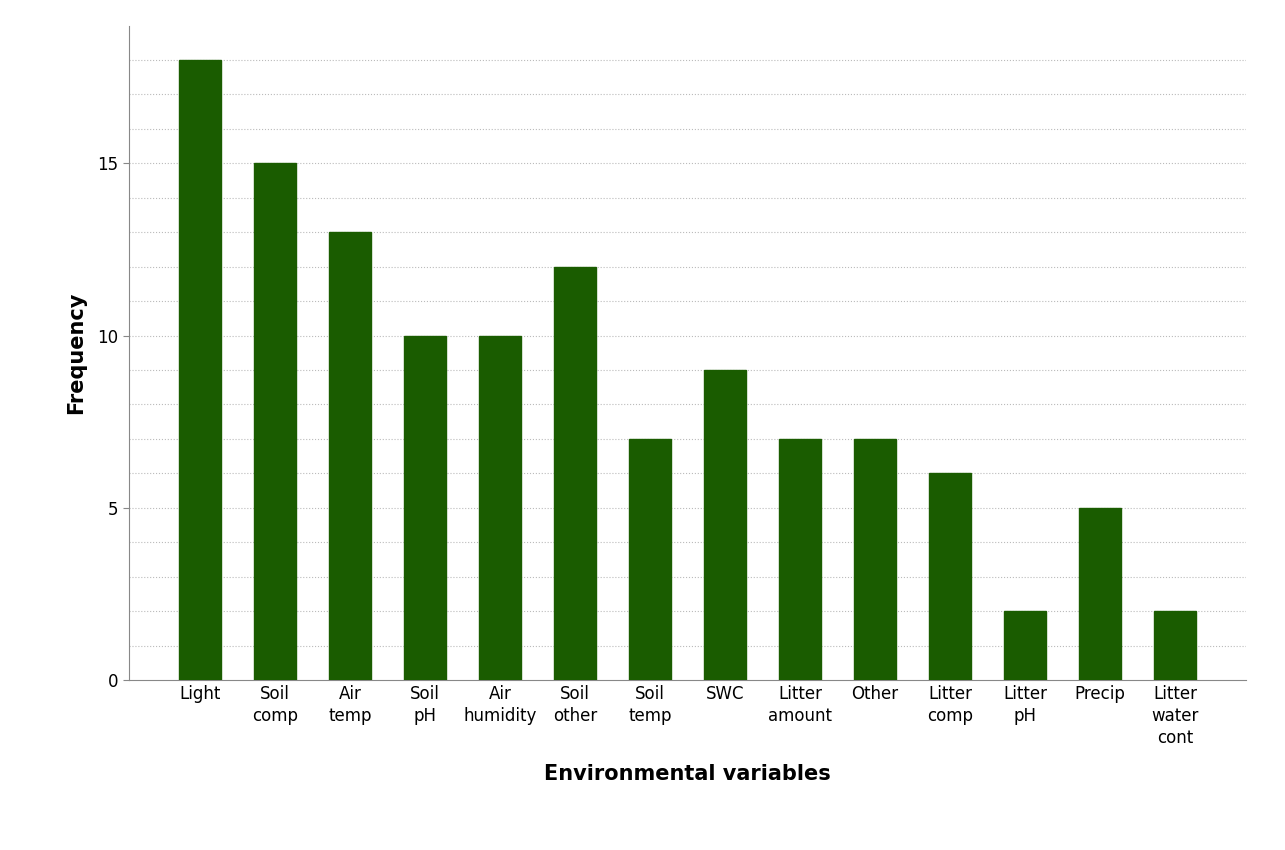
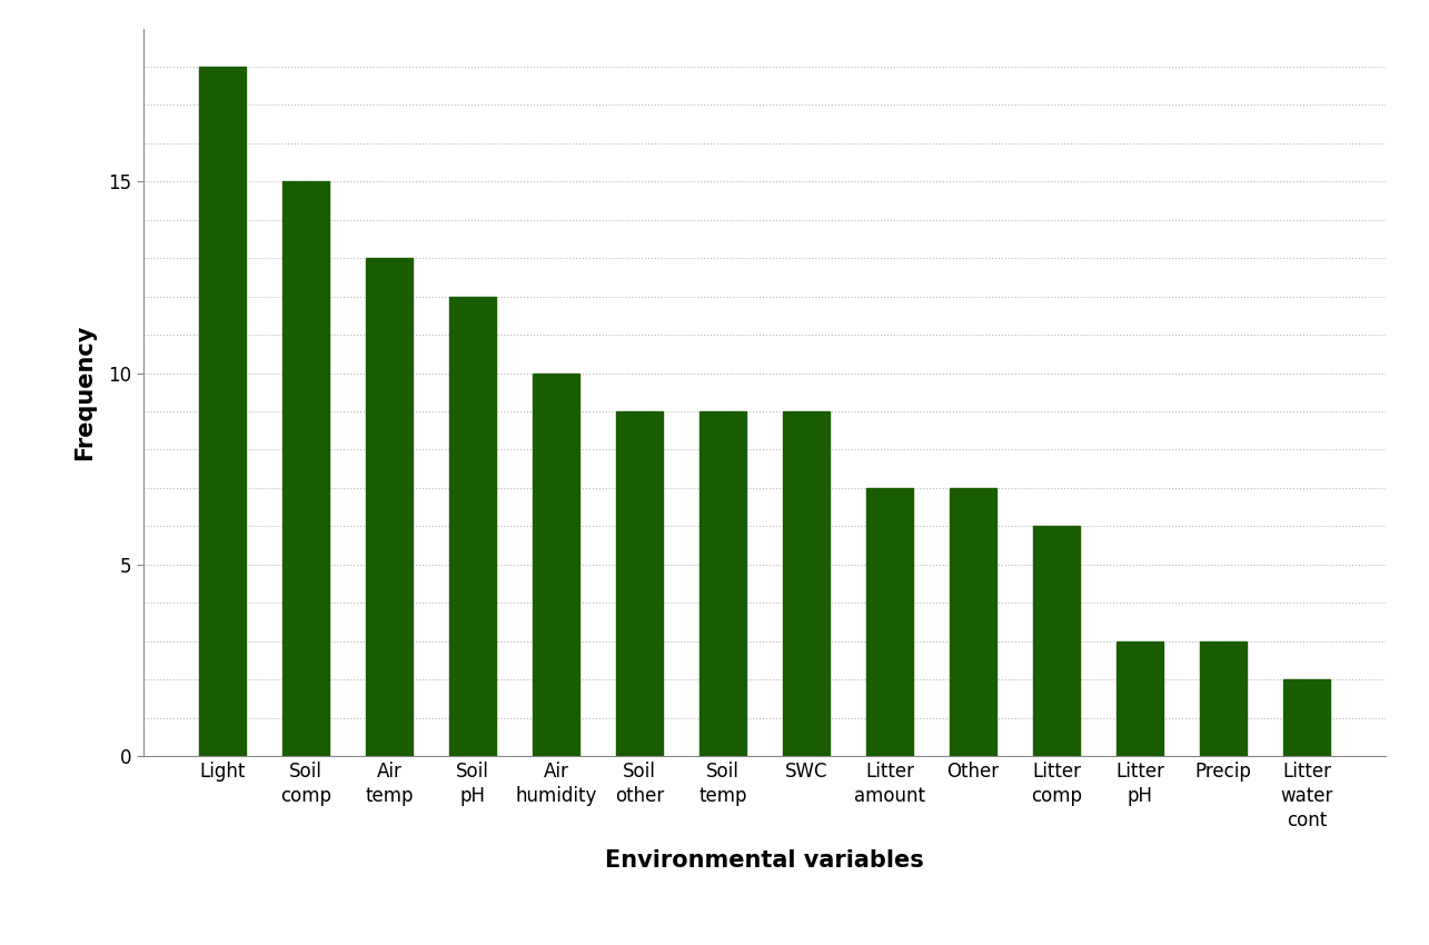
Soil pH: 10 -> 12
Soil other: 12 -> 9
Soil temp: 7 -> 9
Litter pH: 2 -> 3
Precip: 5 -> 3
